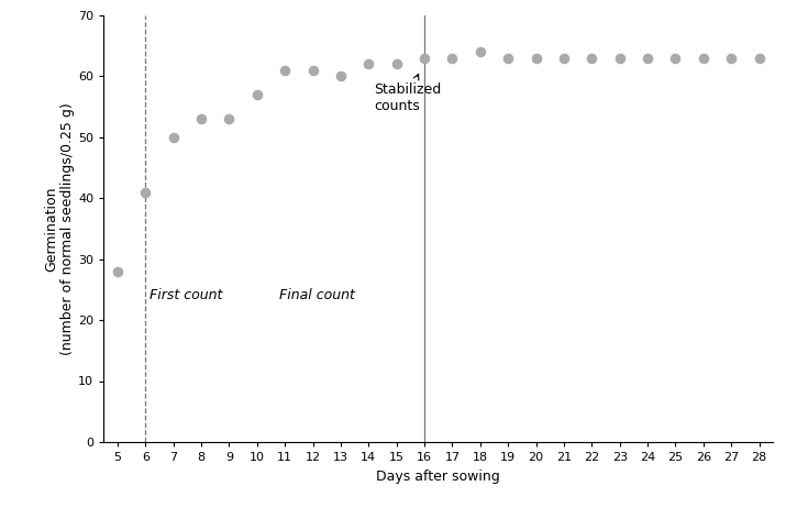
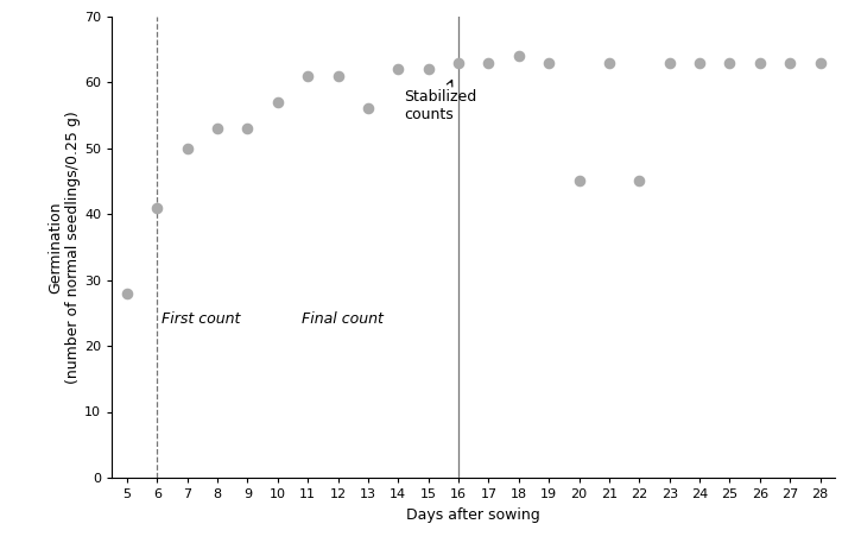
13: 60 -> 56
20: 63 -> 45
22: 63 -> 45
